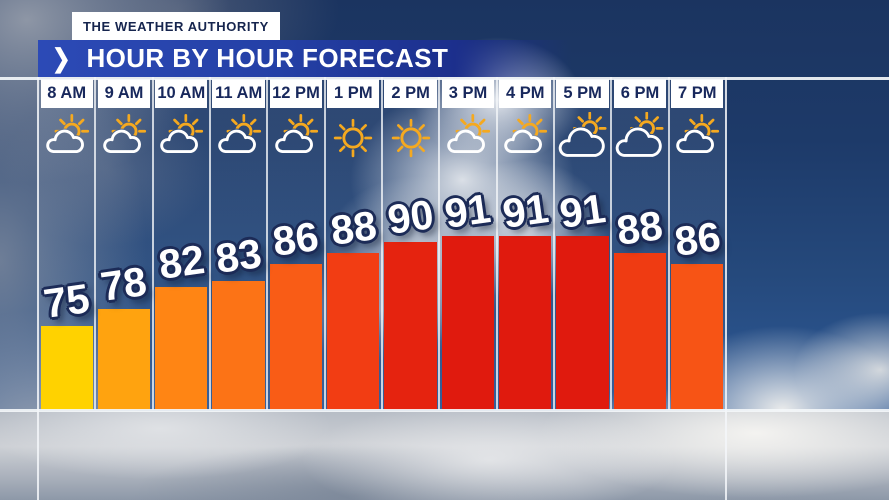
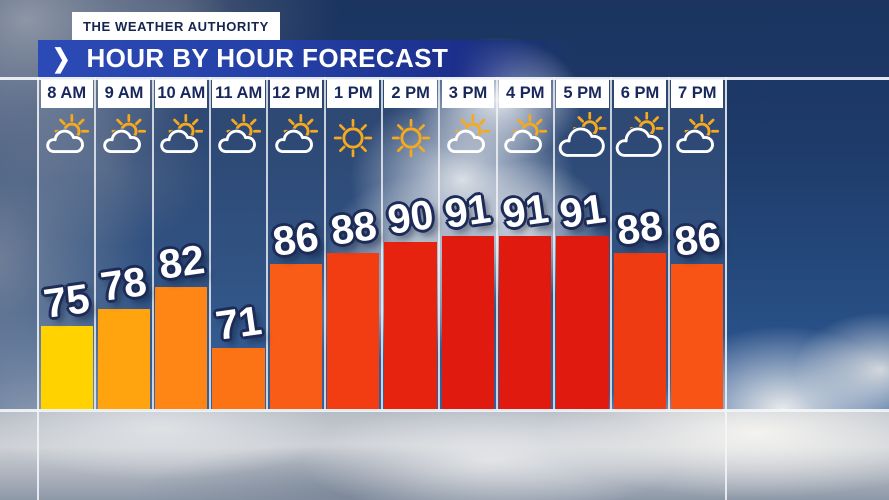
11 AM: 83 -> 71
